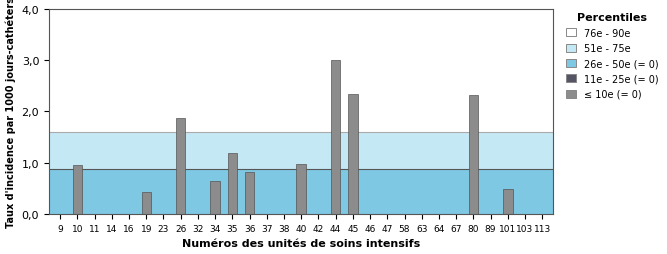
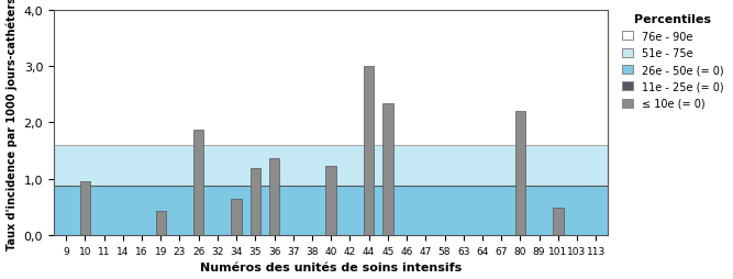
36: 0,82 -> 1,36
40: 0,97 -> 1,22
80: 2,32 -> 2,20
